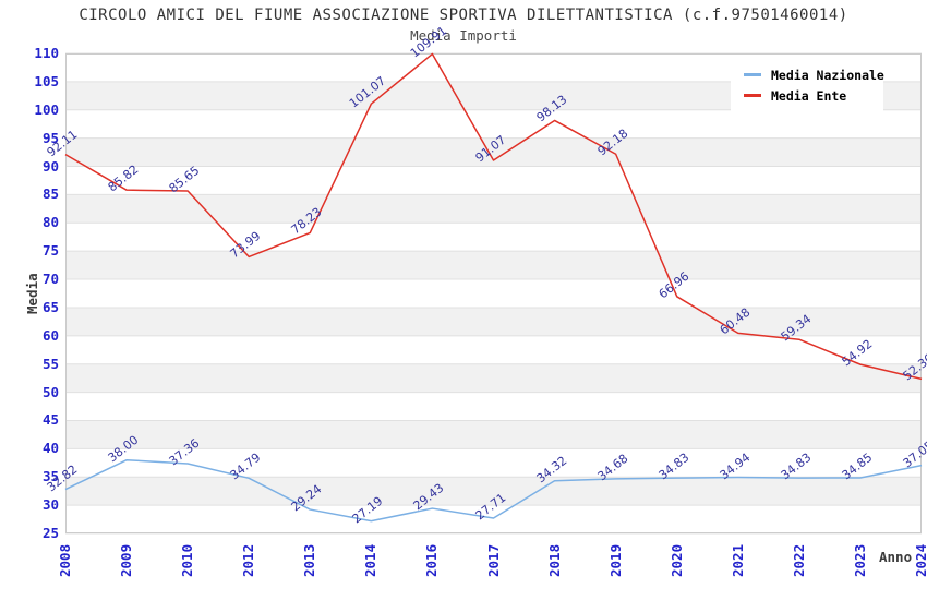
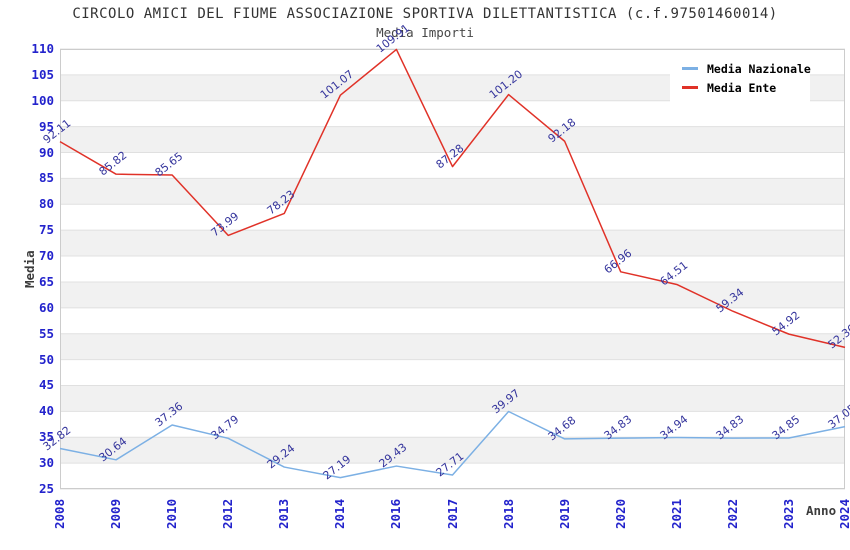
Media Nazionale/2009: 38.00 -> 30.64
Media Ente/2017: 91.07 -> 87.28
Media Nazionale/2018: 34.32 -> 39.97
Media Ente/2018: 98.13 -> 101.20
Media Ente/2021: 60.48 -> 64.51
